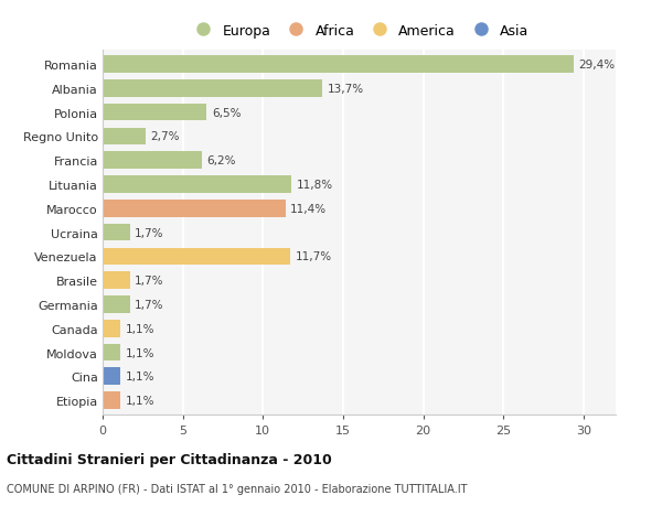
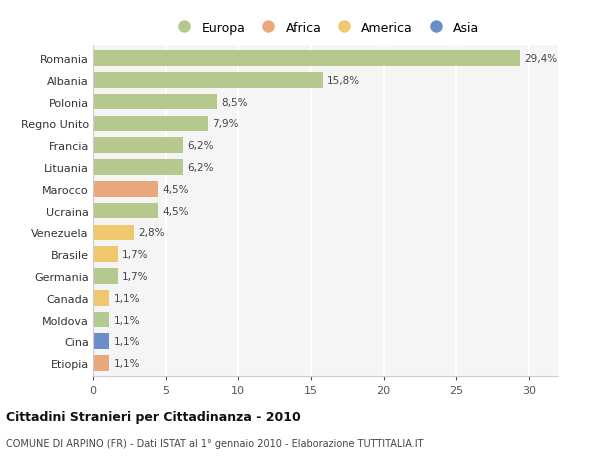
Albania: 13,7% -> 15,8%
Polonia: 6,5% -> 8,5%
Regno Unito: 2,7% -> 7,9%
Lituania: 11,8% -> 6,2%
Marocco: 11,4% -> 4,5%
Ucraina: 1,7% -> 4,5%
Venezuela: 11,7% -> 2,8%
